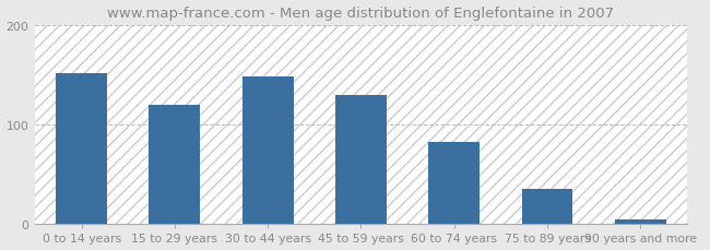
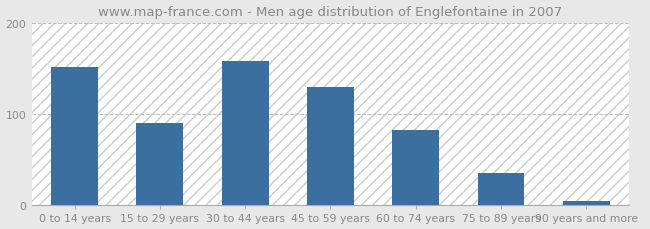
15 to 29 years: 120 -> 90
30 to 44 years: 148 -> 158
